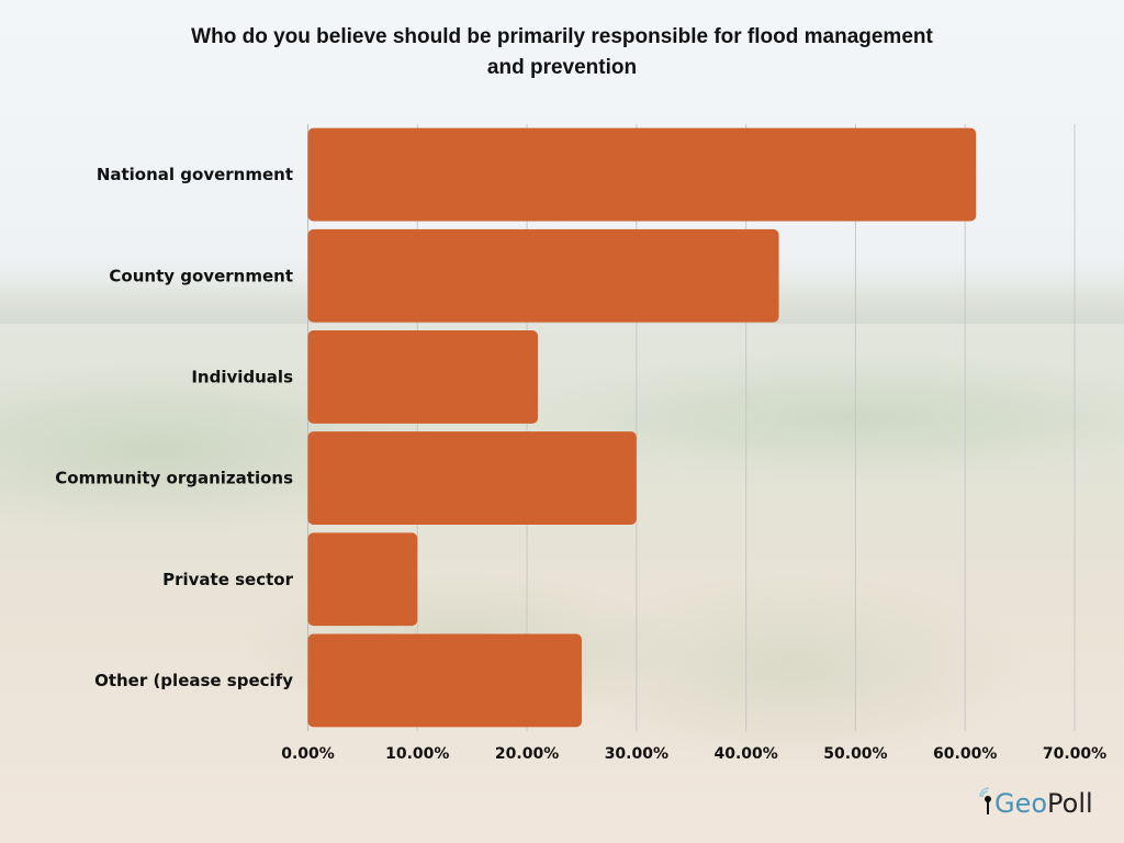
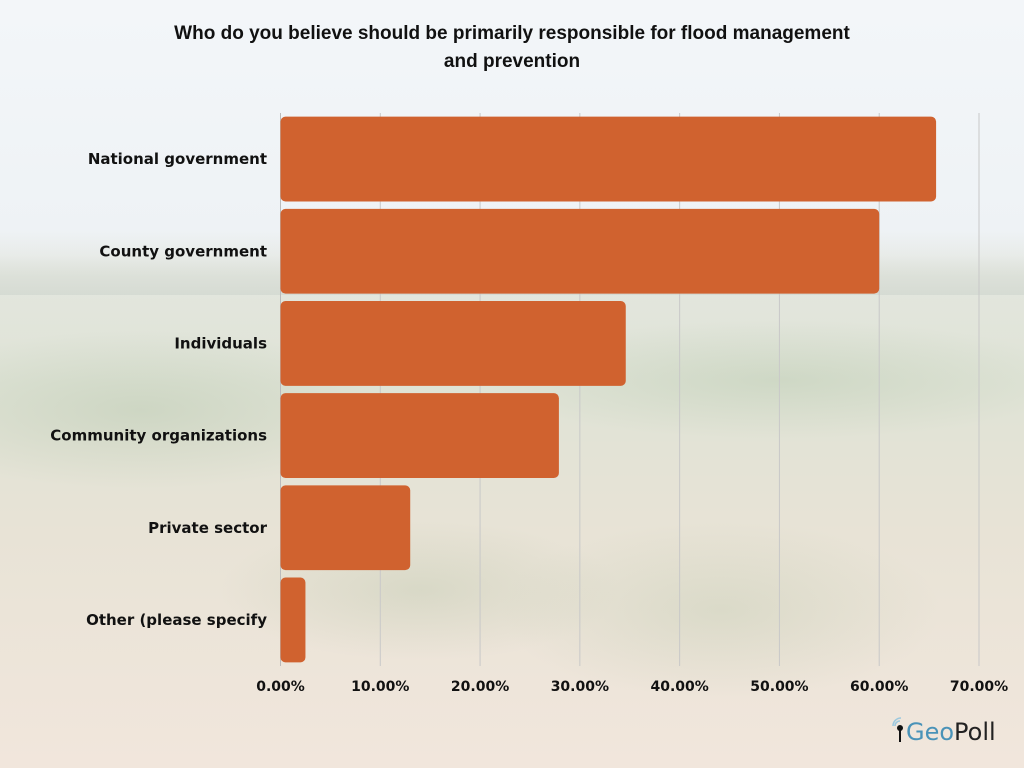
National government: 61% -> 66%
County government: 43% -> 60%
Individuals: 21% -> 35%
Community organizations: 30% -> 28%
Private sector: 10% -> 13%
Other (please specify: 25% -> 2%
